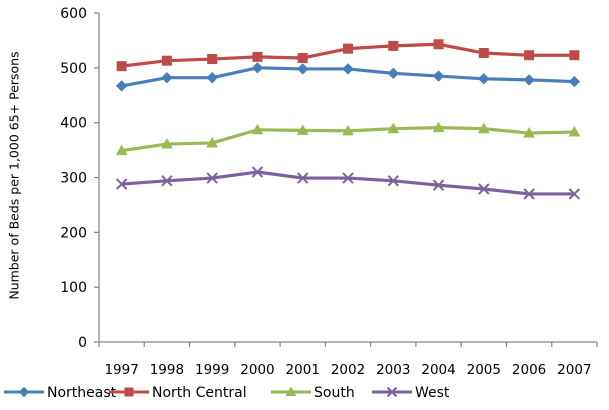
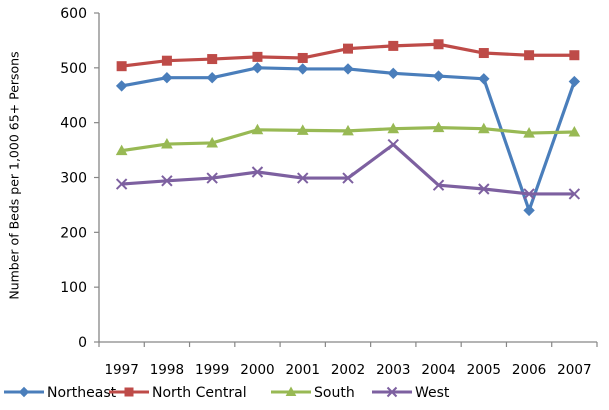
West/2003: 290 -> 360
Northeast/2006: 480 -> 240
